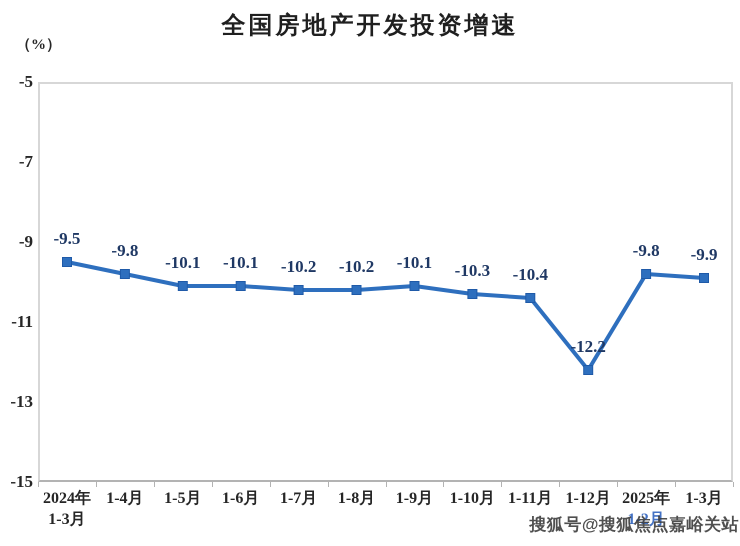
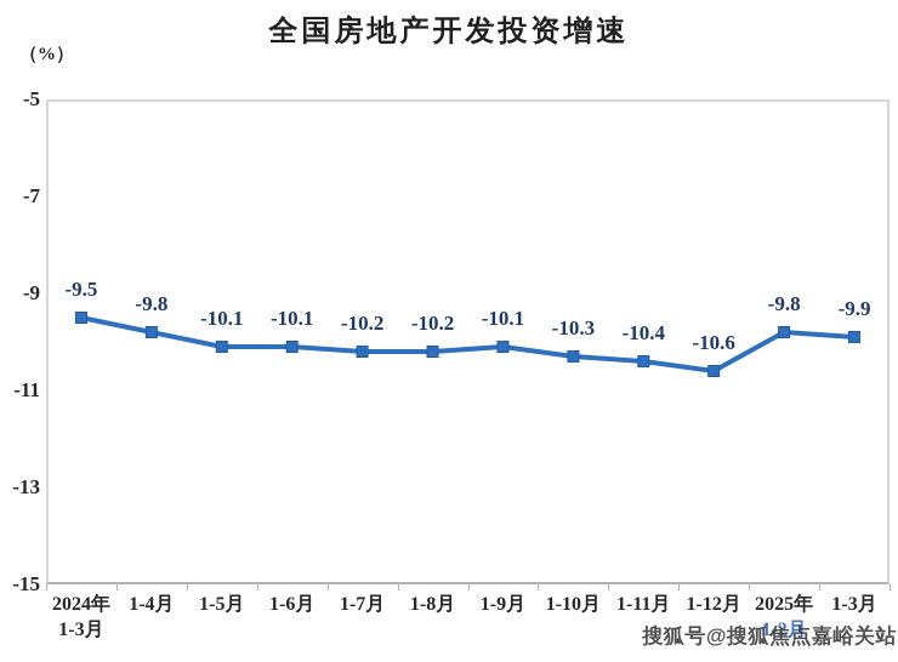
1-12月: -12.2 -> -10.6
